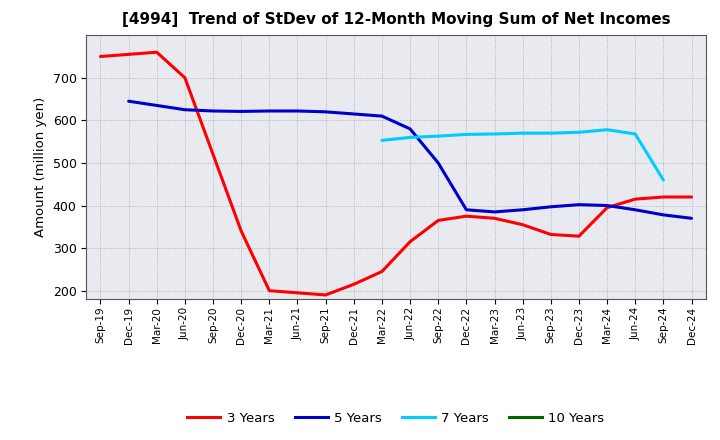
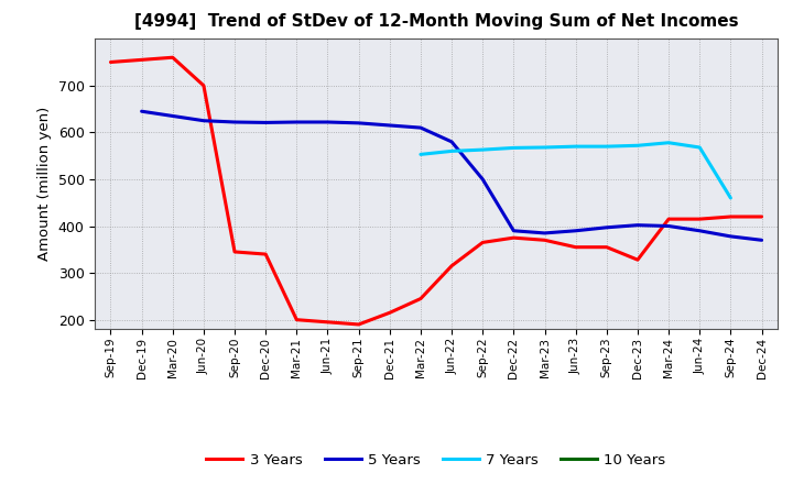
3 Years/Sep-20: 520 -> 345
3 Years/Sep-23: 332 -> 355
3 Years/Mar-24: 395 -> 415
